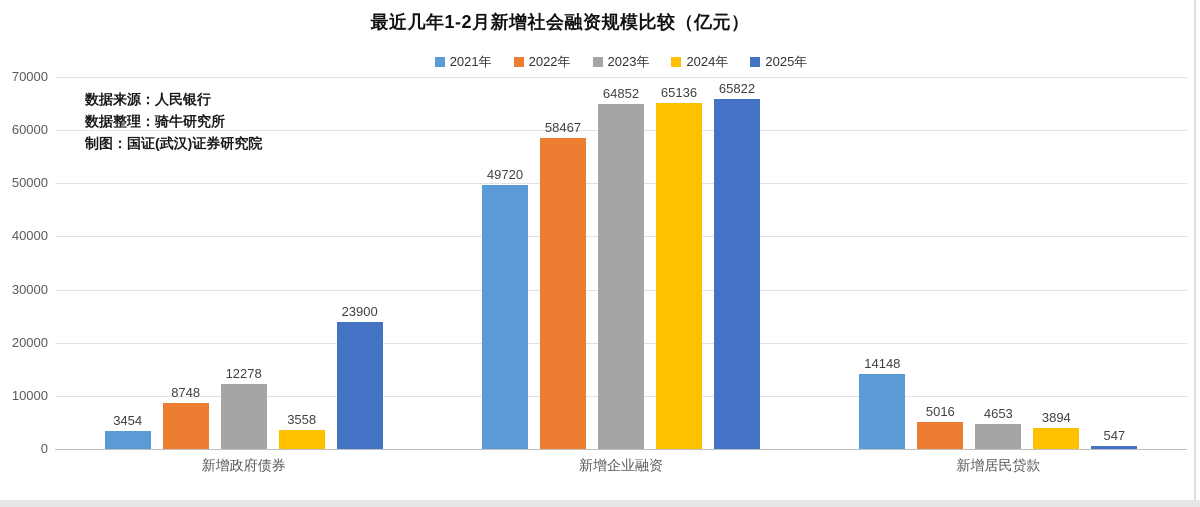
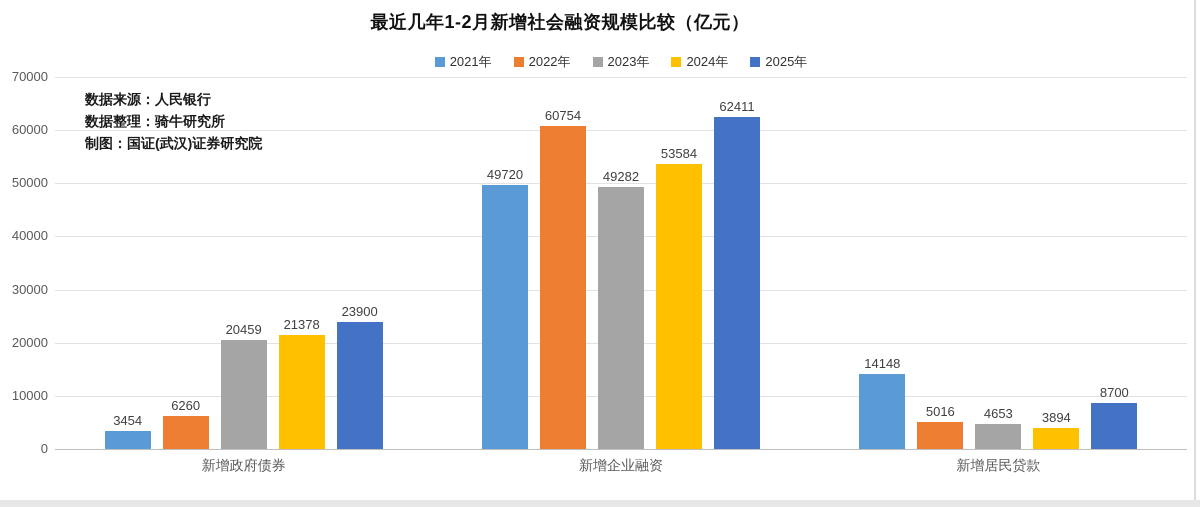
2022年/新增政府债券: 8748 -> 6260
2023年/新增政府债券: 12278 -> 20459
2024年/新增政府债券: 3558 -> 21378
2022年/新增企业融资: 58467 -> 60754
2023年/新增企业融资: 64852 -> 49282
2024年/新增企业融资: 65136 -> 53584
2025年/新增企业融资: 65822 -> 62411
2025年/新增居民贷款: 547 -> 8700
